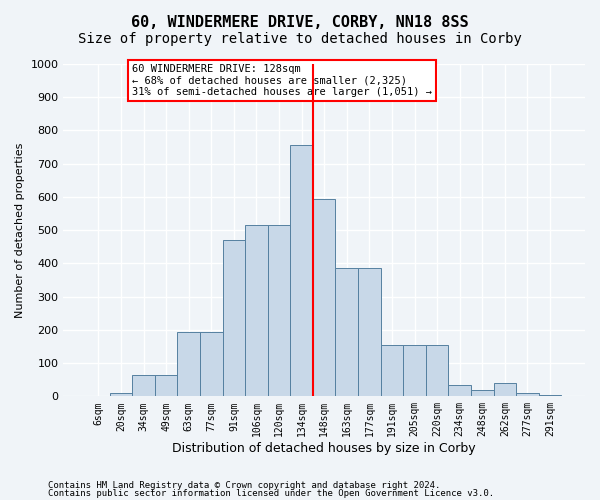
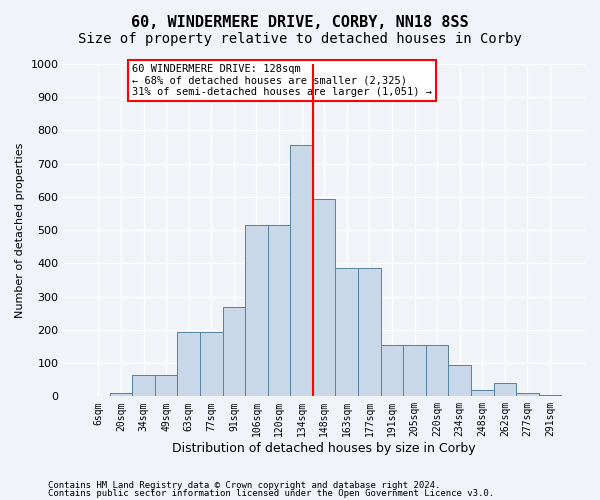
91sqm: 470 -> 270
234sqm: 35 -> 95
